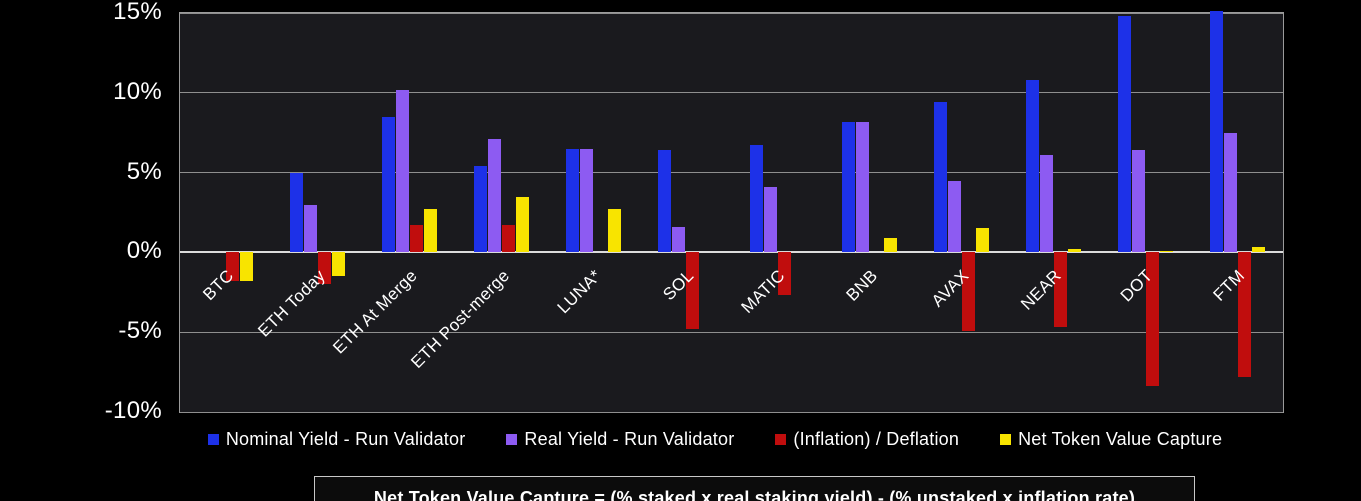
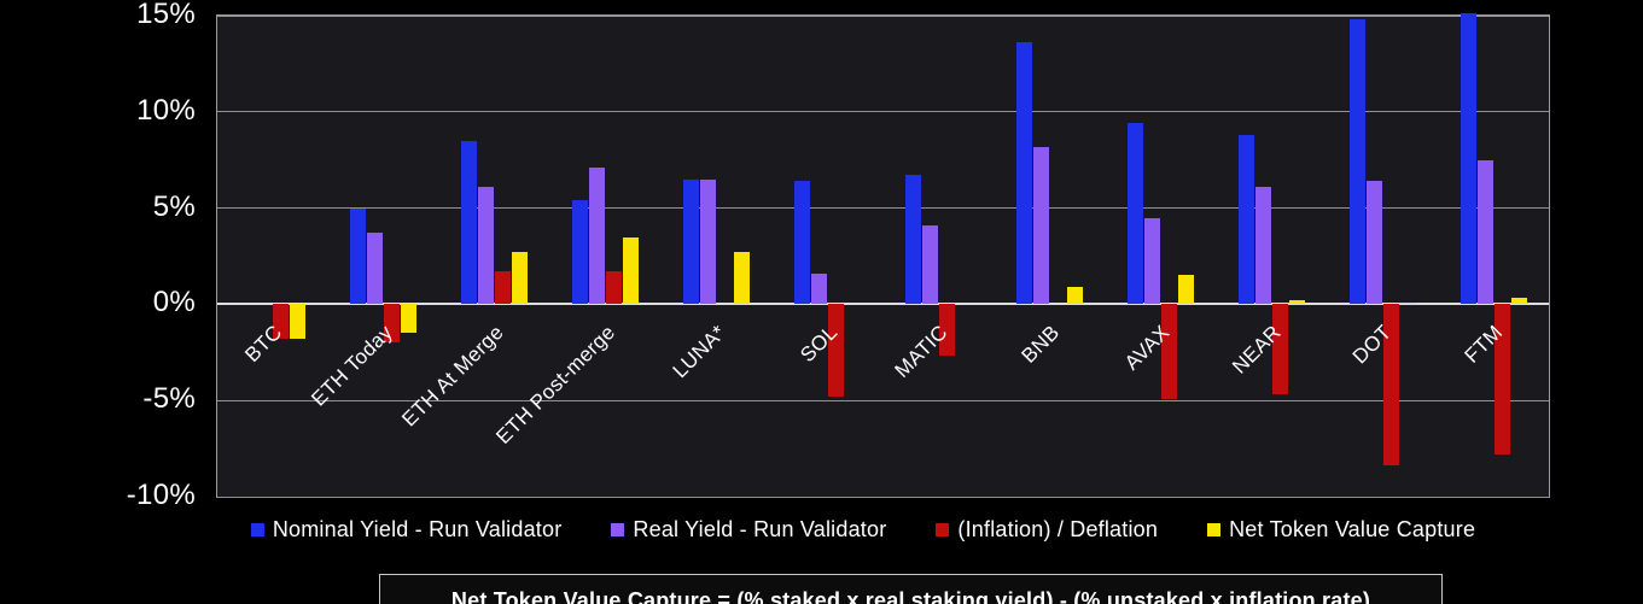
Real Yield - Run Validator/ETH Today: 3.0% -> 3.7%
Real Yield - Run Validator/ETH At Merge: 10.2% -> 6.1%
Nominal Yield - Run Validator/BNB: 8.2% -> 13.6%
Nominal Yield - Run Validator/NEAR: 10.8% -> 8.8%
